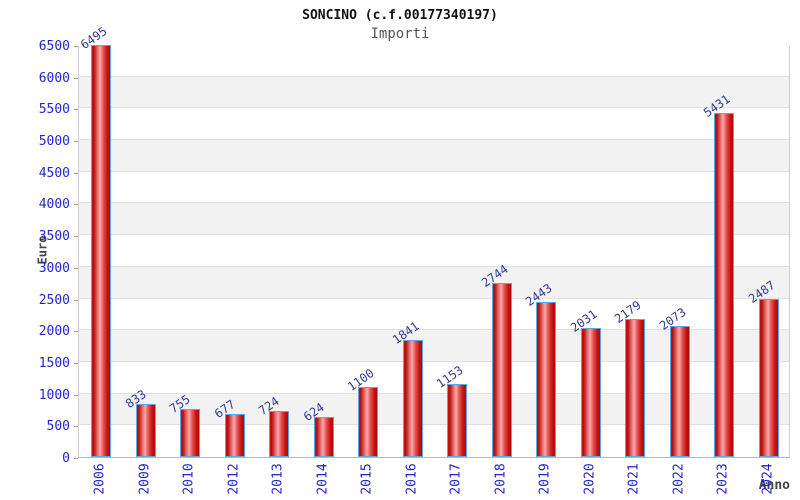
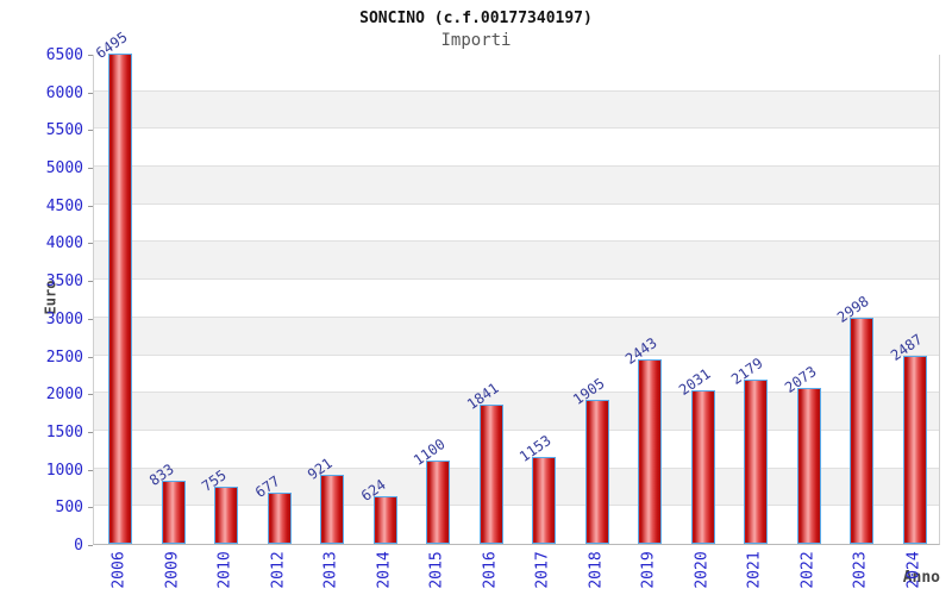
2013: 724 -> 921
2018: 2744 -> 1905
2023: 5431 -> 2998
